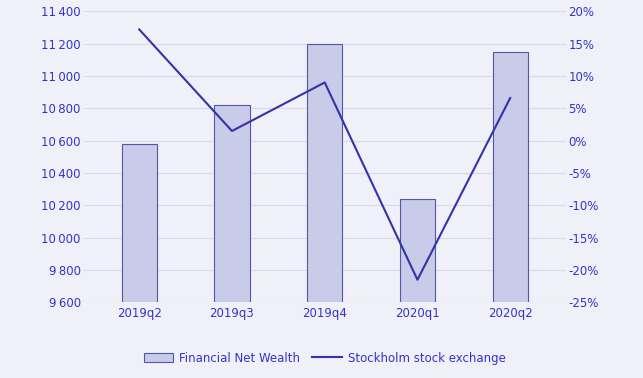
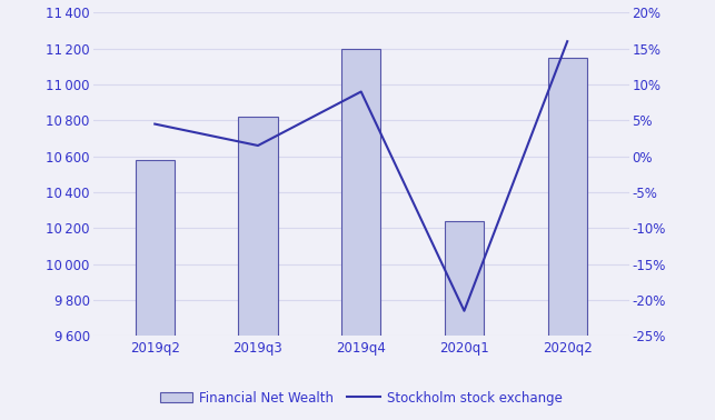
Stockholm stock exchange/2019q2: 17.2% -> 4.5%
Stockholm stock exchange/2020q2: 6.6% -> 16.0%
